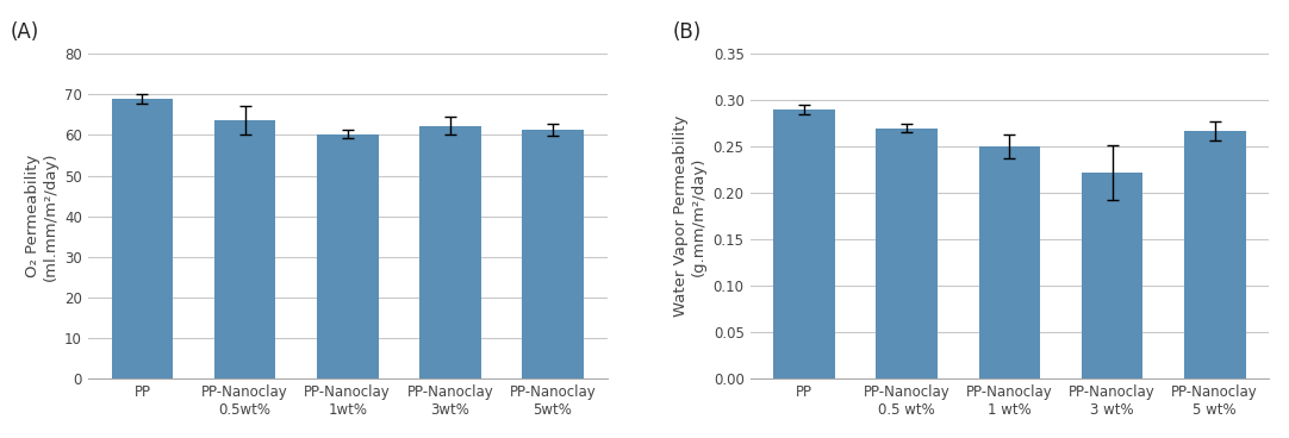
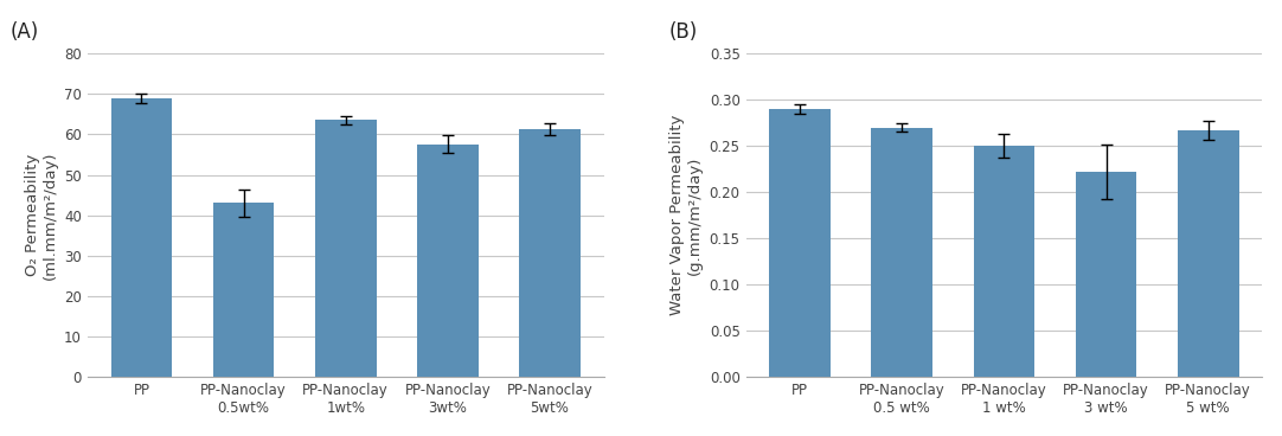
PP-Nanoclay 0.5wt%: 63.5 -> 43.0
PP-Nanoclay 1wt%: 60.2 -> 63.5
PP-Nanoclay 3wt%: 62.2 -> 57.5
